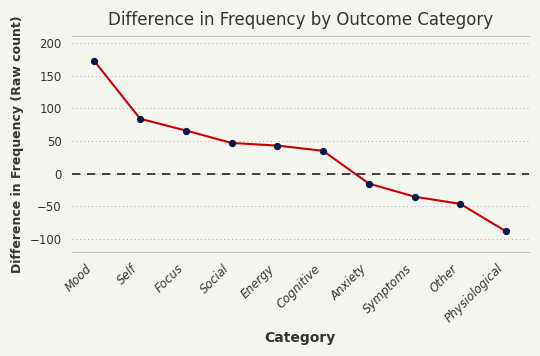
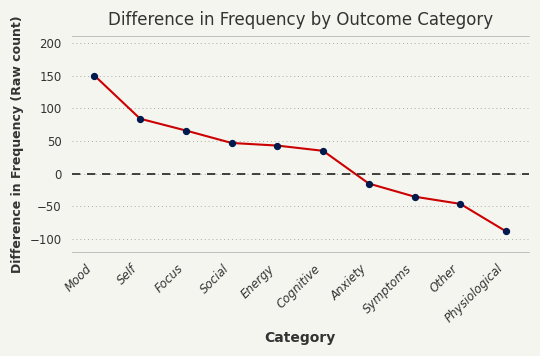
Mood: 172 -> 150
